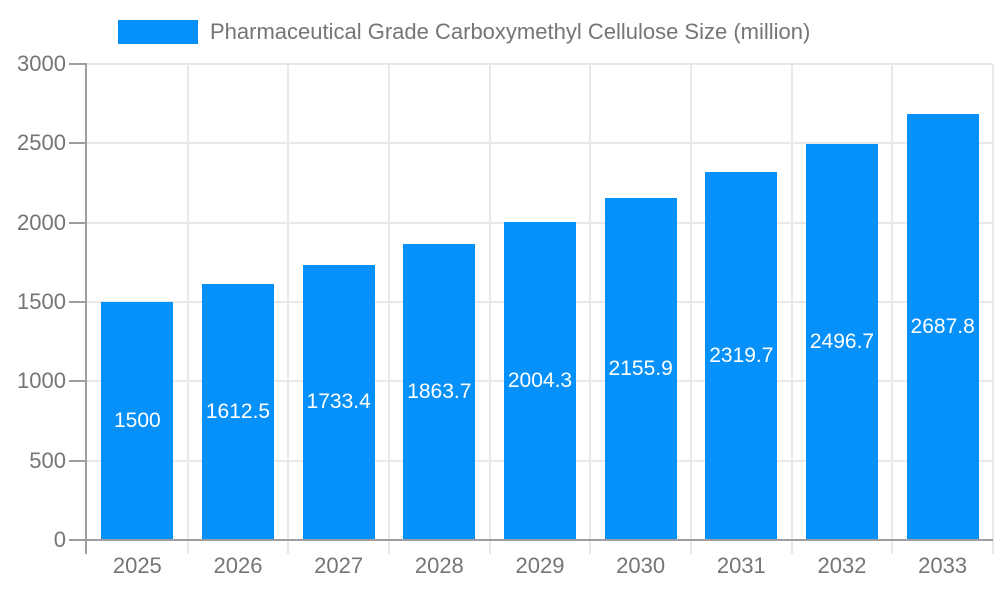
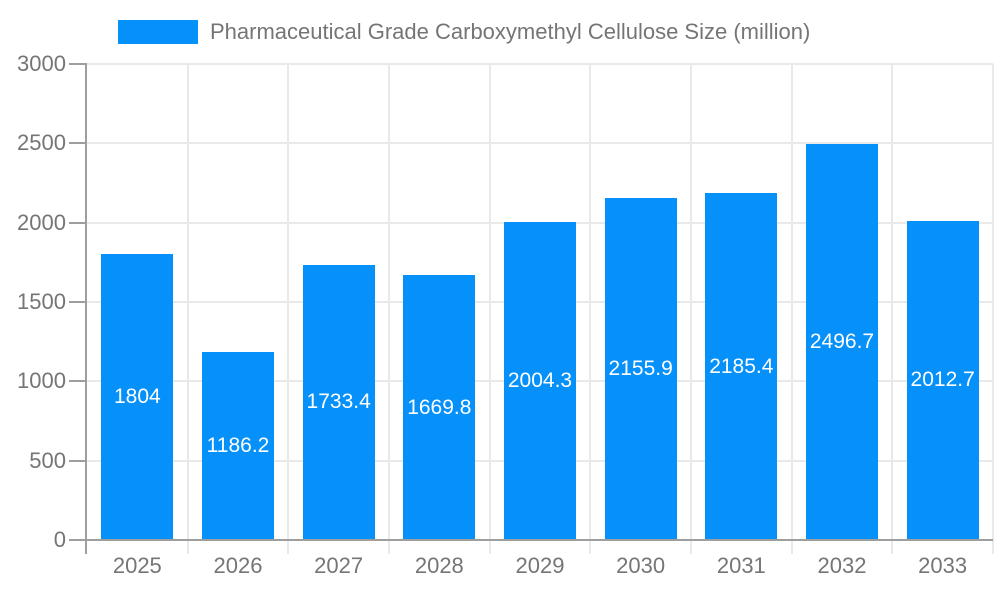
2025: 1500 -> 1804
2026: 1612.5 -> 1186.2
2028: 1863.7 -> 1669.8
2031: 2319.7 -> 2185.4
2033: 2687.8 -> 2012.7
